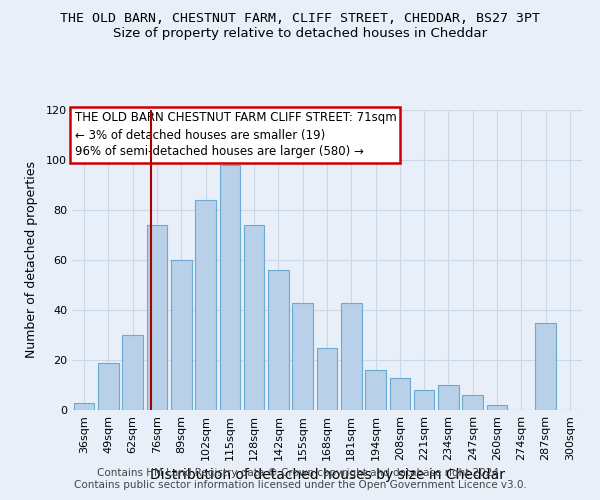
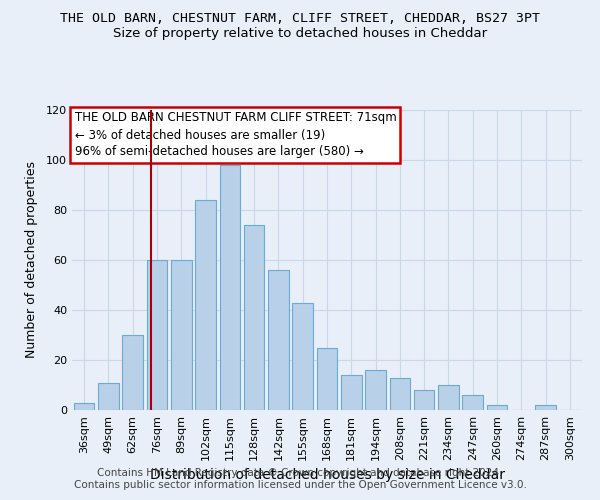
49sqm: 19 -> 11
76sqm: 74 -> 60
181sqm: 43 -> 14
287sqm: 35 -> 2
